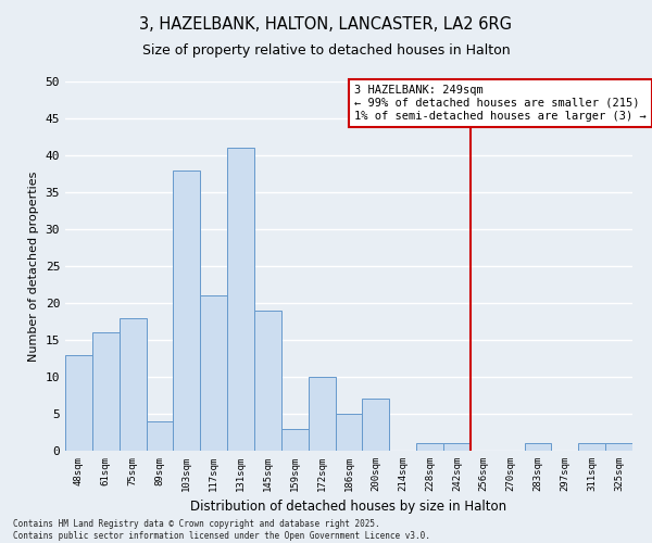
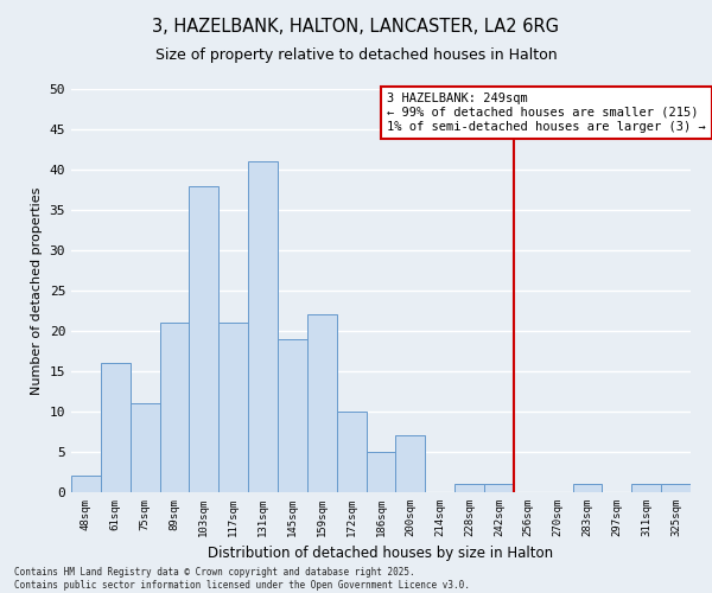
48sqm: 13 -> 2
75sqm: 18 -> 11
89sqm: 4 -> 21
159sqm: 3 -> 22
